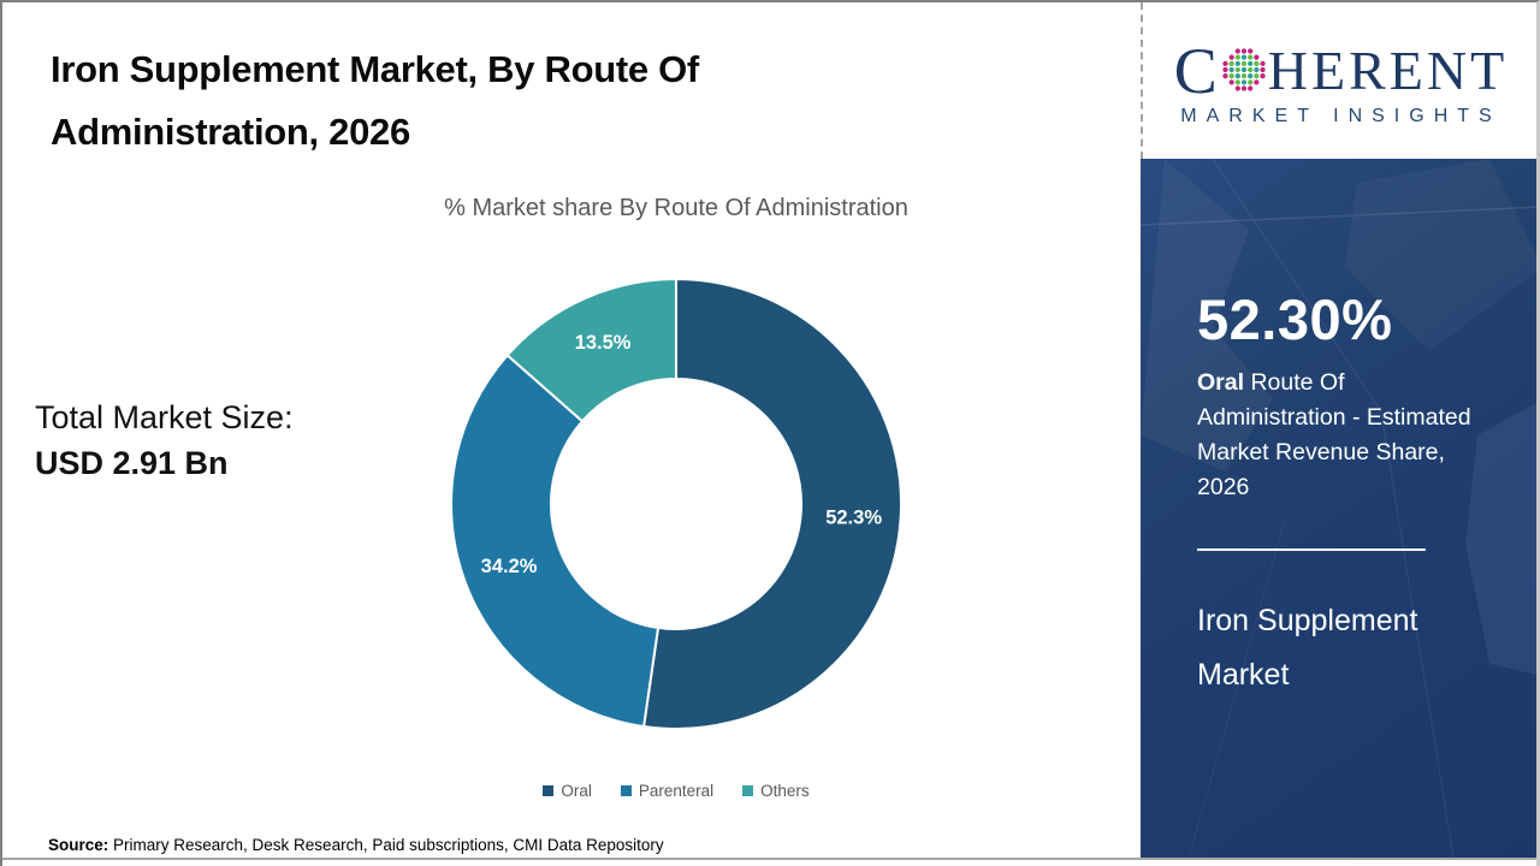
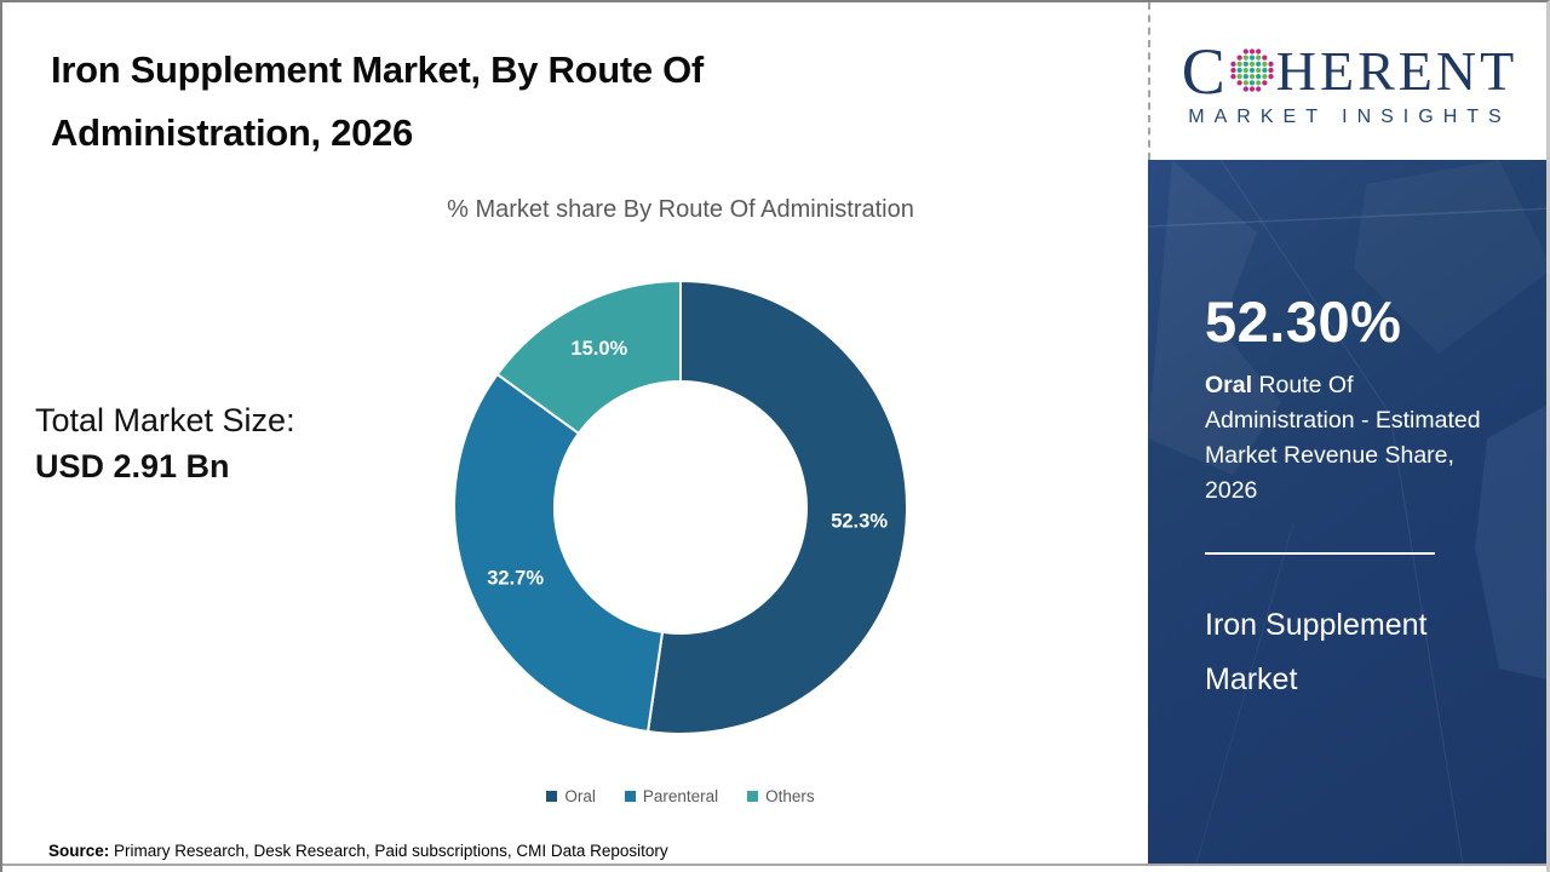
Parenteral: 34.2% -> 32.7%
Others: 13.5% -> 15.0%
